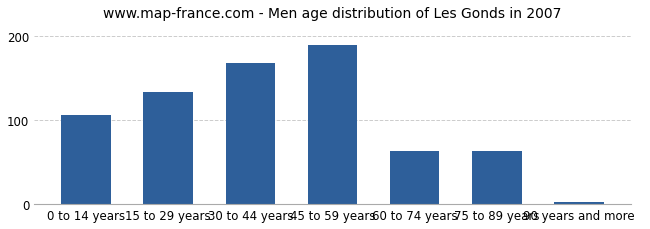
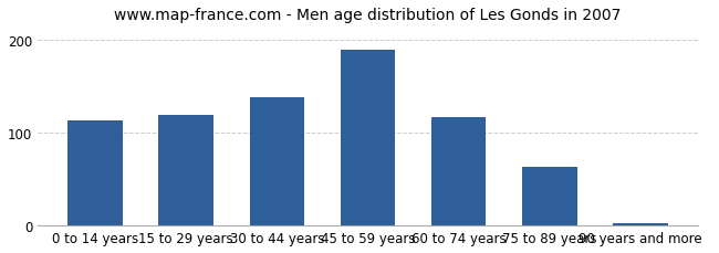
0 to 14 years: 106 -> 113
15 to 29 years: 134 -> 120
30 to 44 years: 168 -> 138
60 to 74 years: 64 -> 117
